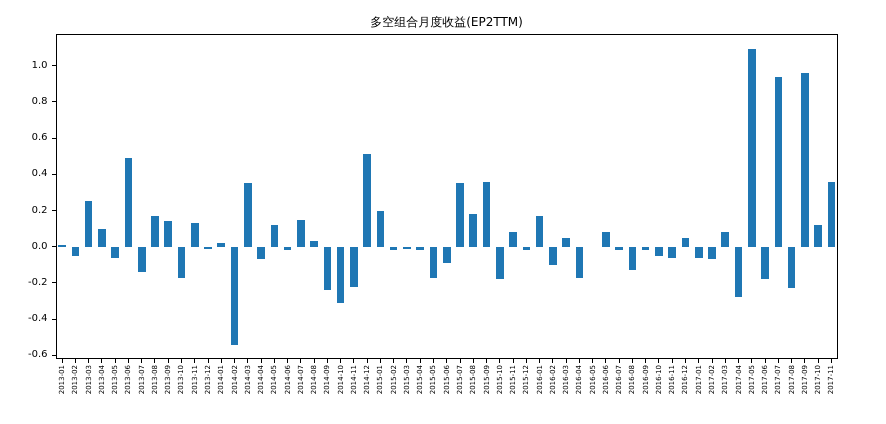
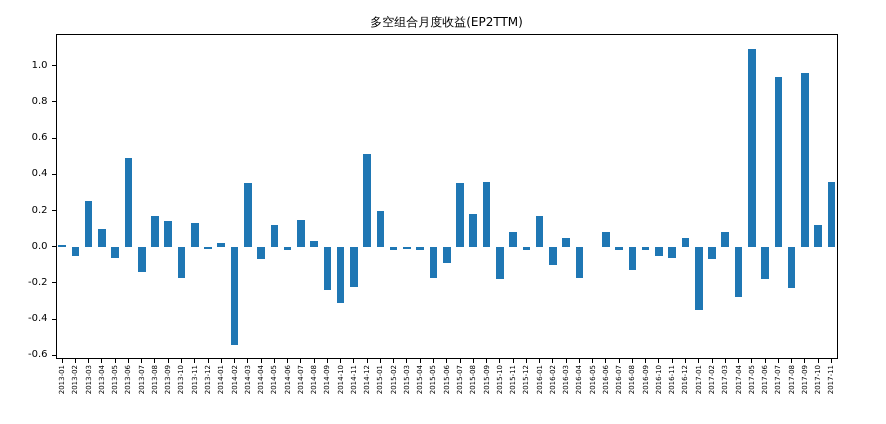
2017-01: -0.06 -> -0.35
